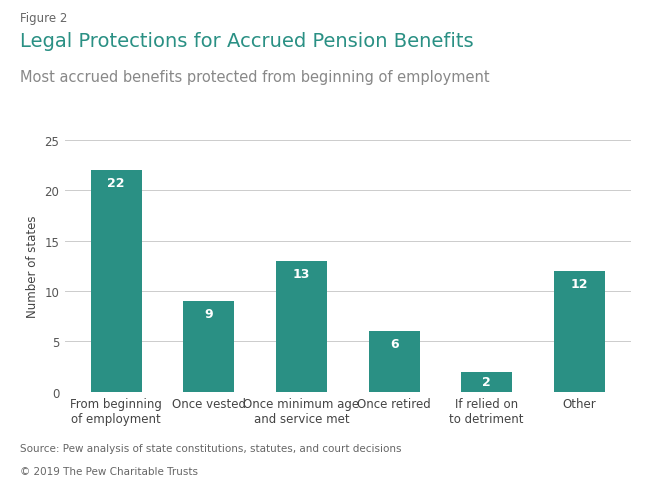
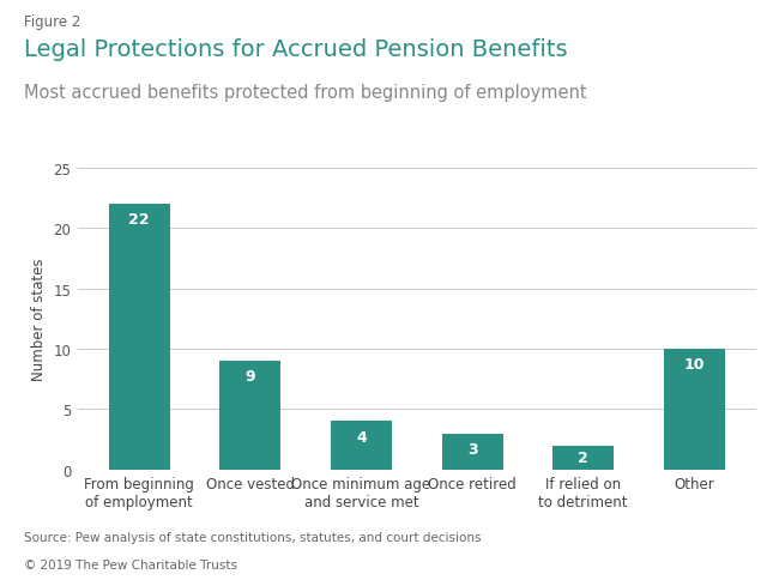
Once minimum age and service met: 13 -> 4
Once retired: 6 -> 3
Other: 12 -> 10
